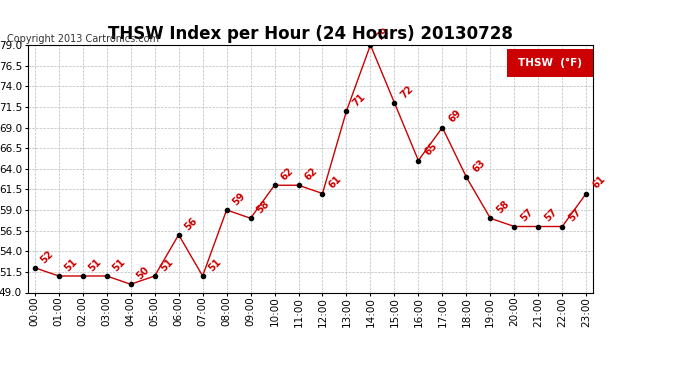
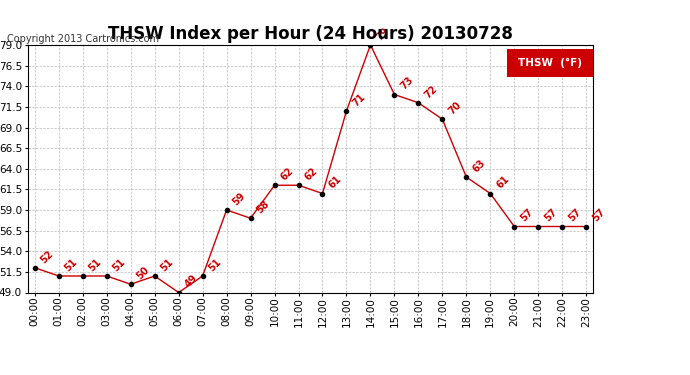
06:00: 56 -> 49
15:00: 72 -> 73
16:00: 65 -> 72
17:00: 69 -> 70
19:00: 58 -> 61
23:00: 61 -> 57
